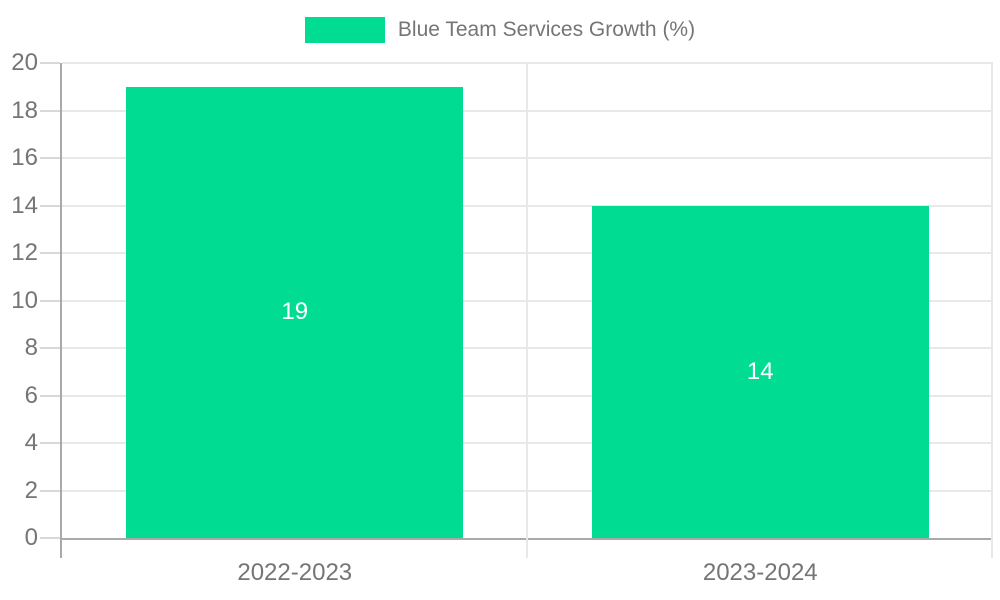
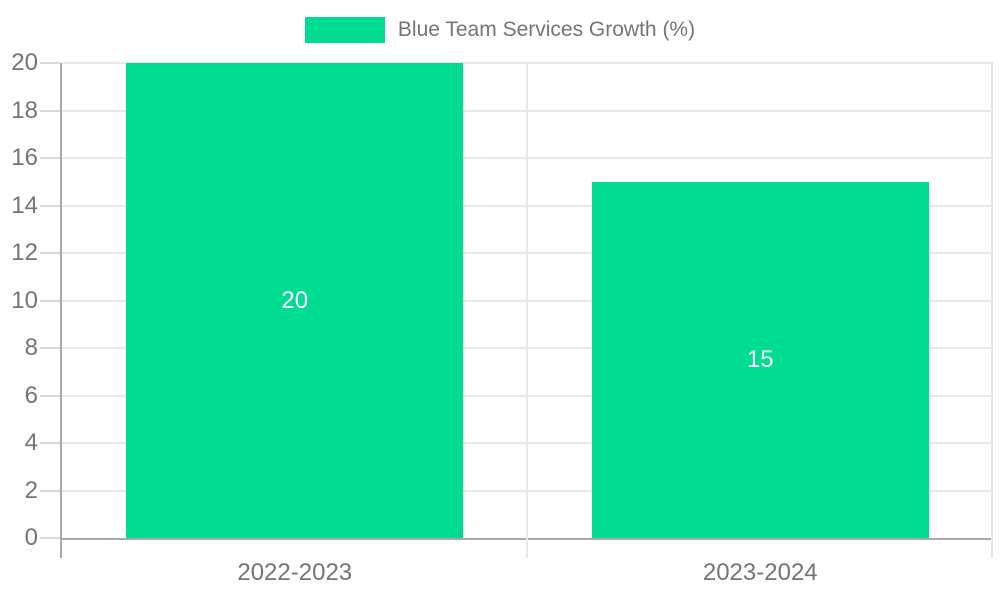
2022-2023: 19 -> 20
2023-2024: 14 -> 15
